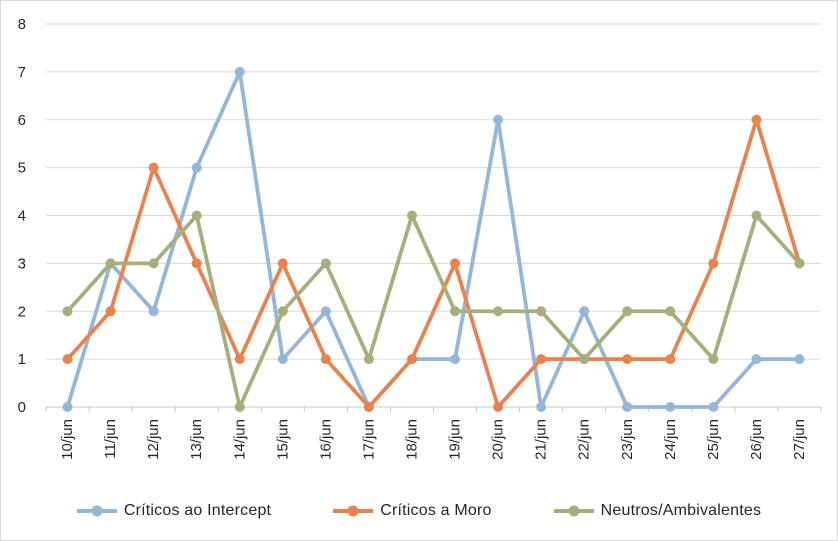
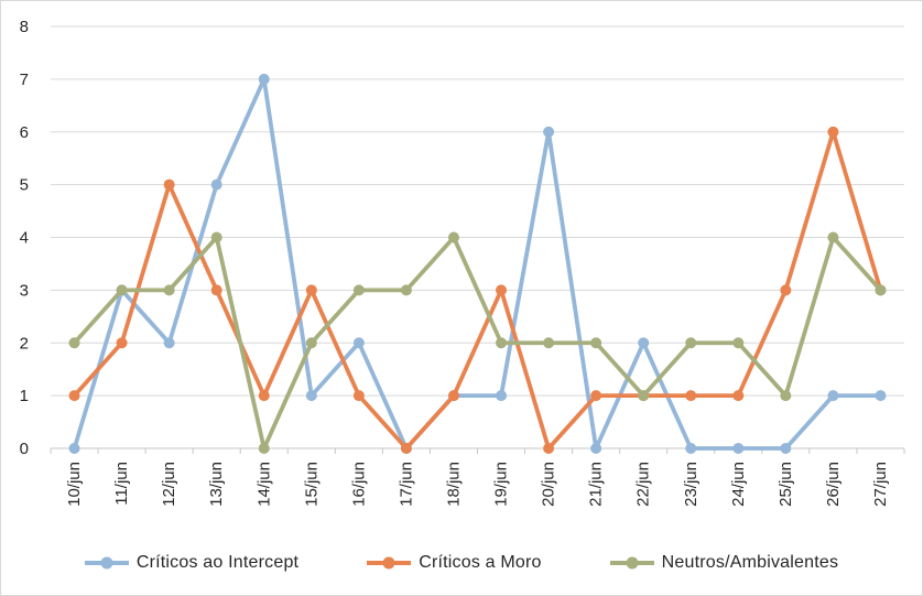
Neutros/Ambivalentes/17/jun: 1 -> 3
